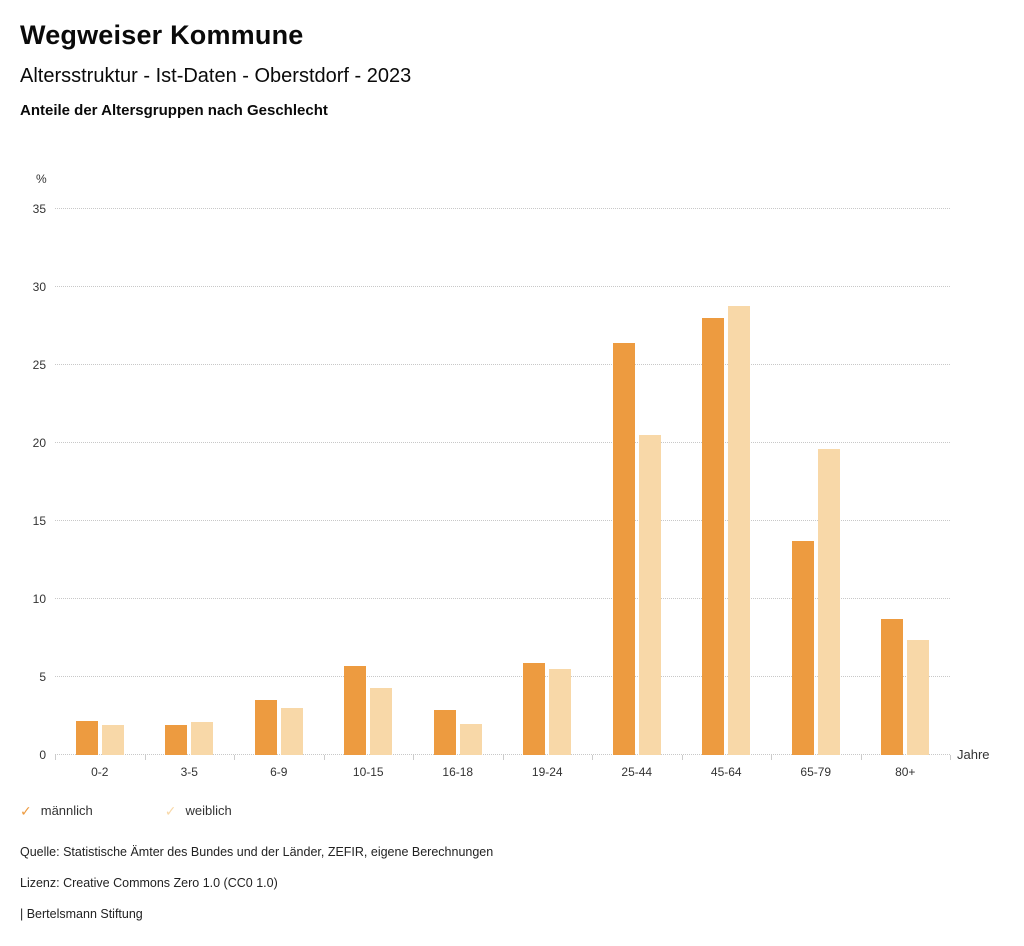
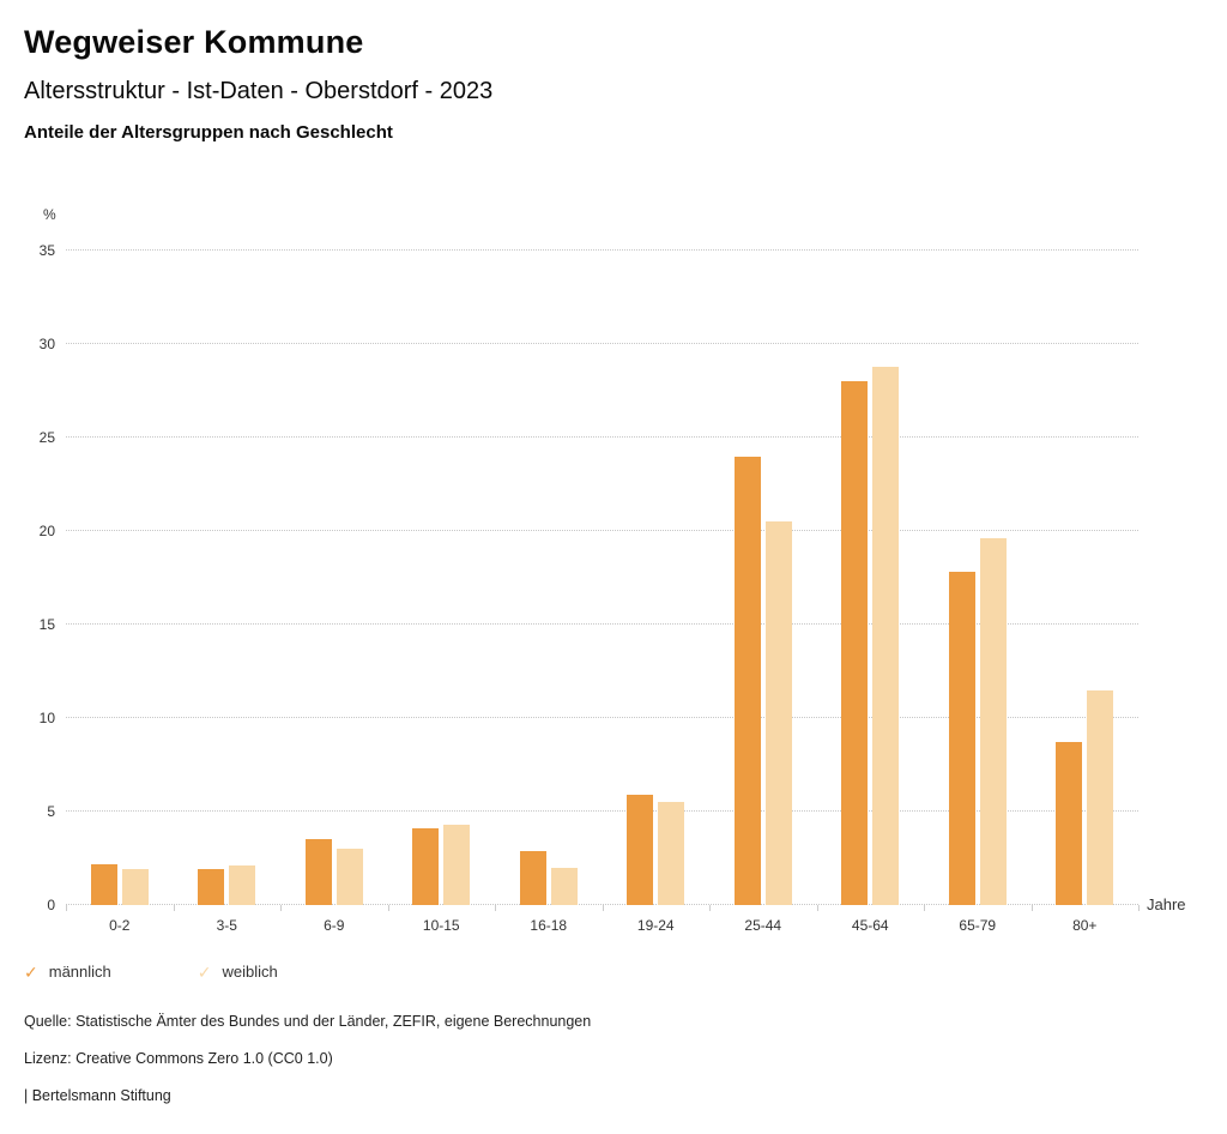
männlich/10-15: 5.7 -> 4.1
männlich/25-44: 26.4 -> 24.0
männlich/65-79: 13.7 -> 17.8
weiblich/80+: 7.4 -> 11.5
